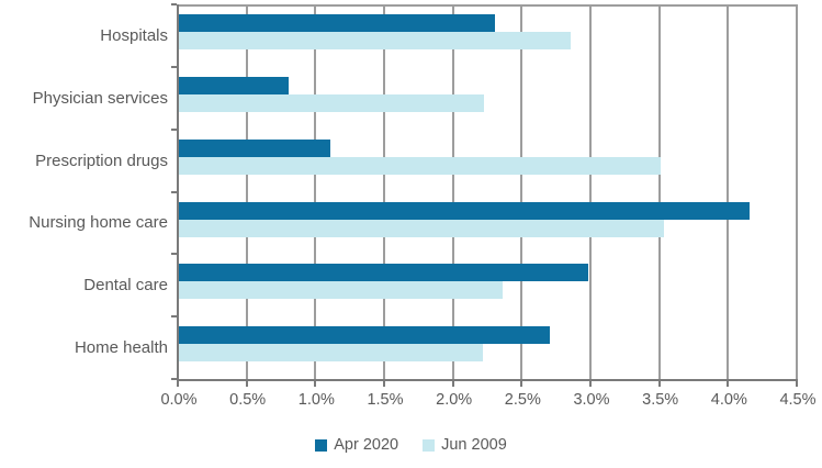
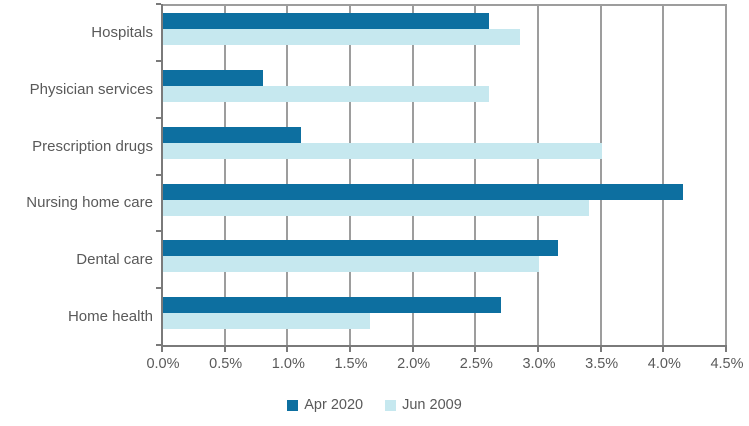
Apr 2020/Hospitals: 2.30% -> 2.60%
Jun 2009/Physician services: 2.22% -> 2.60%
Jun 2009/Nursing home care: 3.53% -> 3.40%
Apr 2020/Dental care: 2.98% -> 3.15%
Jun 2009/Dental care: 2.35% -> 3.00%
Jun 2009/Home health: 2.21% -> 1.65%
